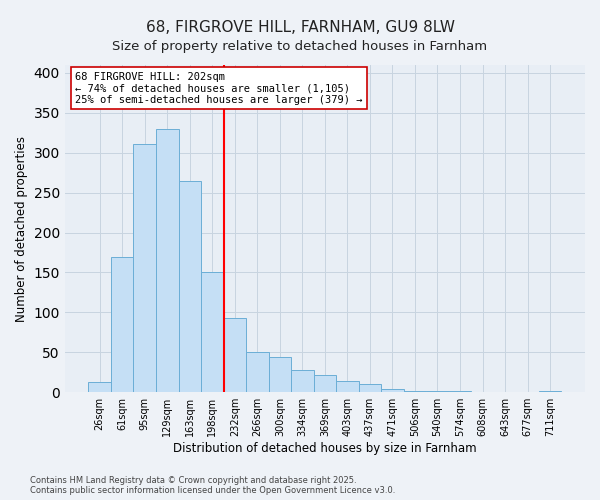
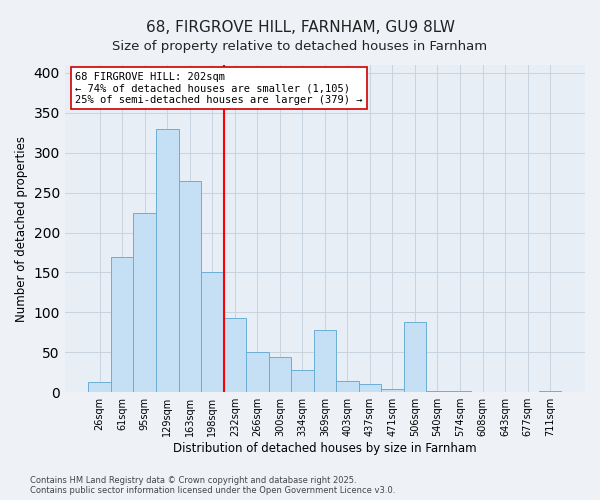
95sqm: 311 -> 224
369sqm: 22 -> 78
506sqm: 2 -> 88
